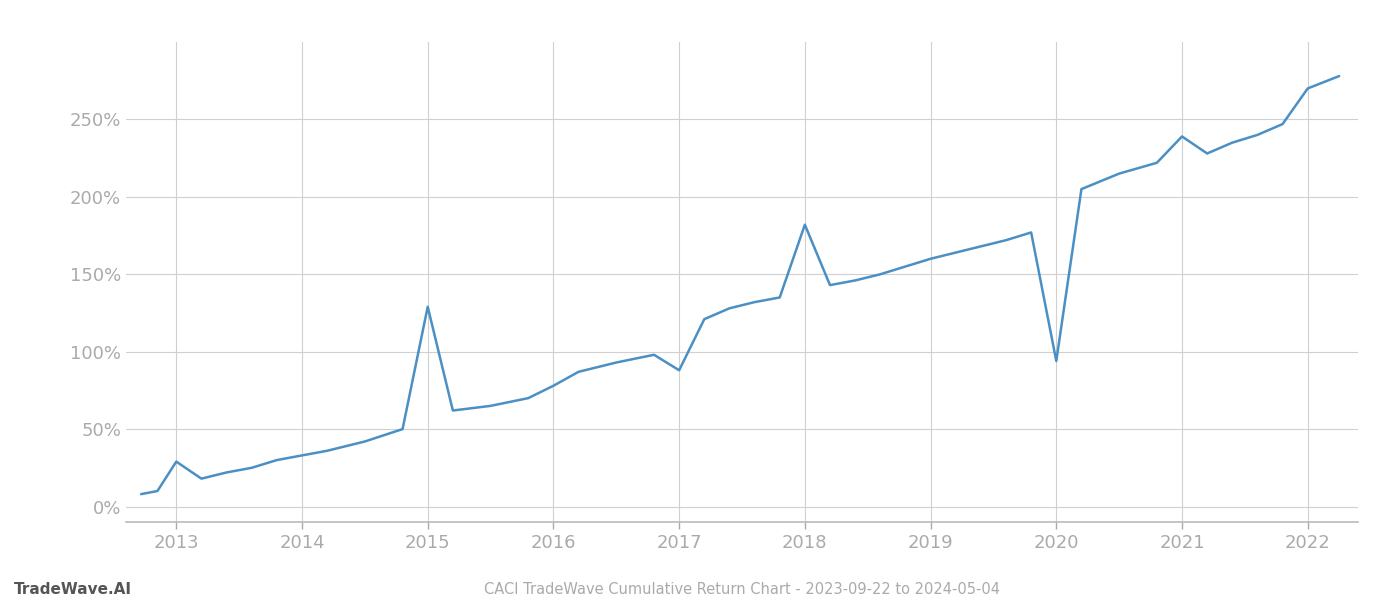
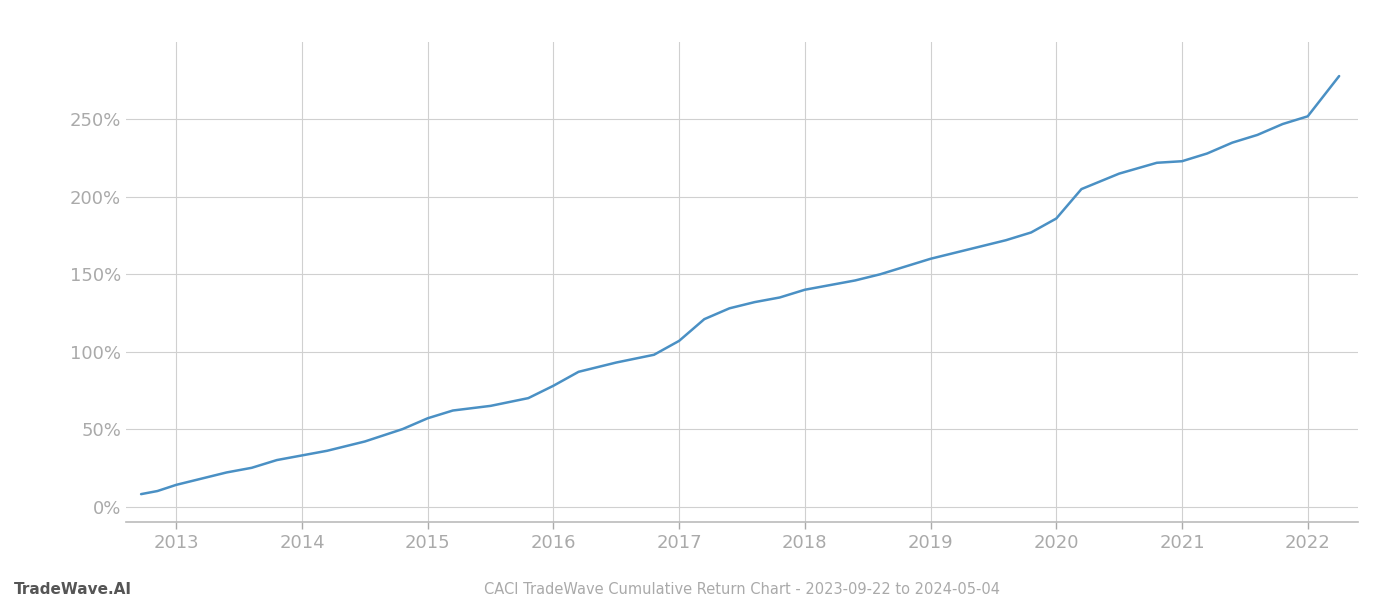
2013: 29% -> 14%
2015: 129% -> 57%
2017: 88% -> 107%
2018: 182% -> 140%
2020: 94% -> 186%
2021: 239% -> 223%
2022: 270% -> 252%
